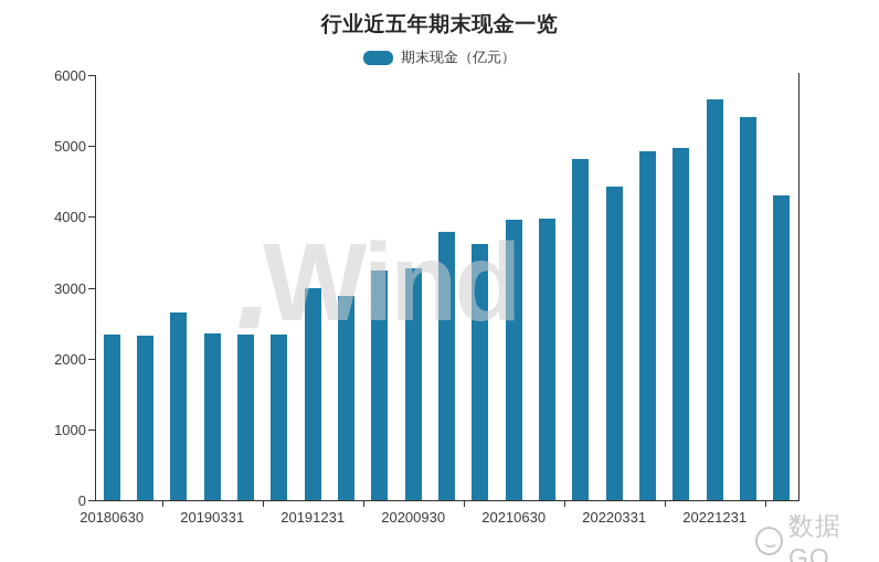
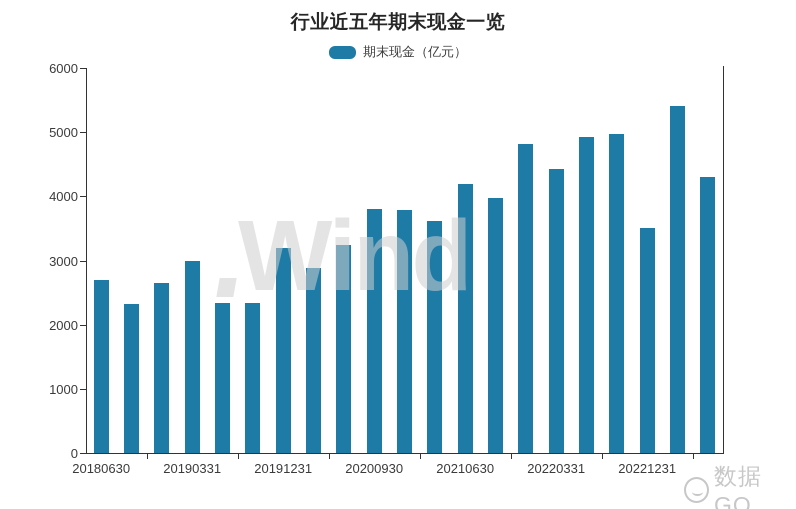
20180630: 2300 -> 2700
20190331: 2400 -> 3000
20191231: 3000 -> 3200
20200930: 3300 -> 3800
20210630: 4000 -> 4200
20221231: 5700 -> 3500
